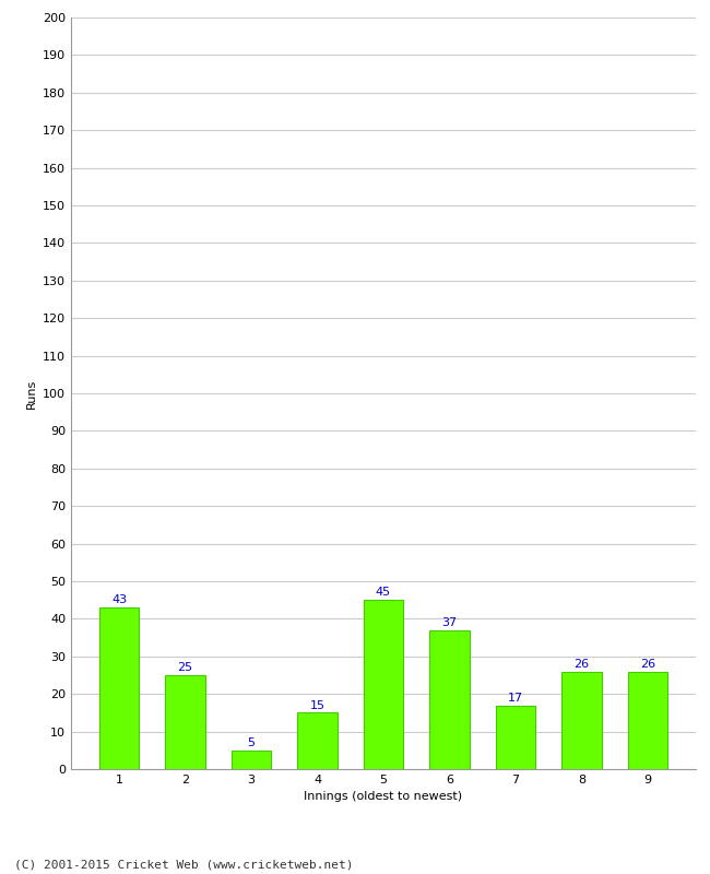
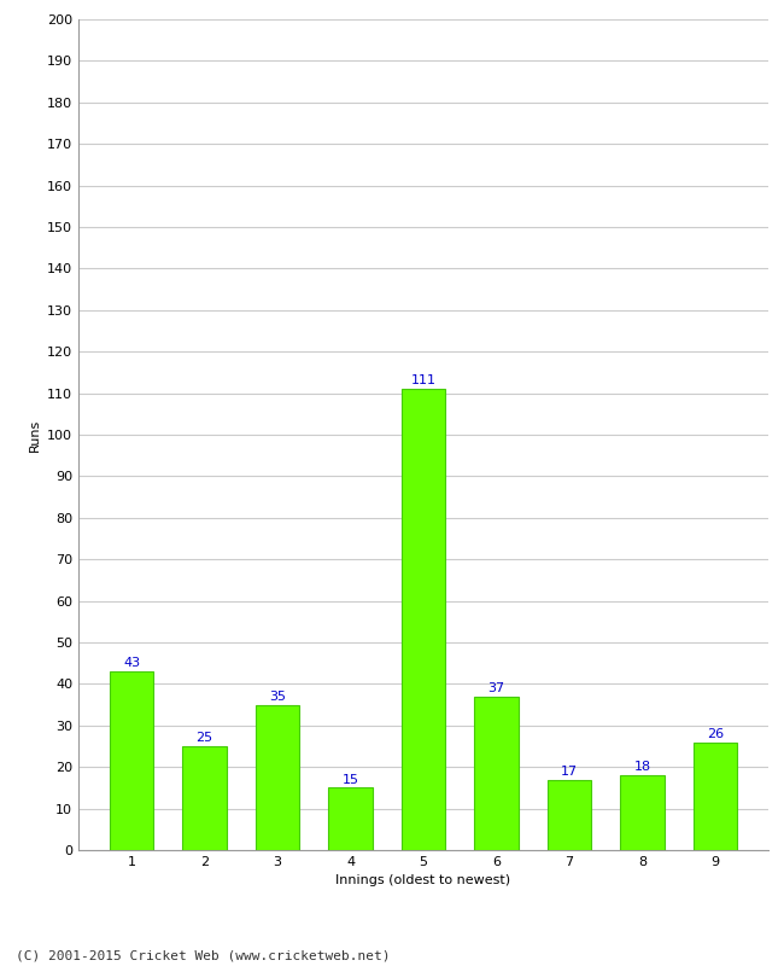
3: 5 -> 35
5: 45 -> 111
8: 26 -> 18
